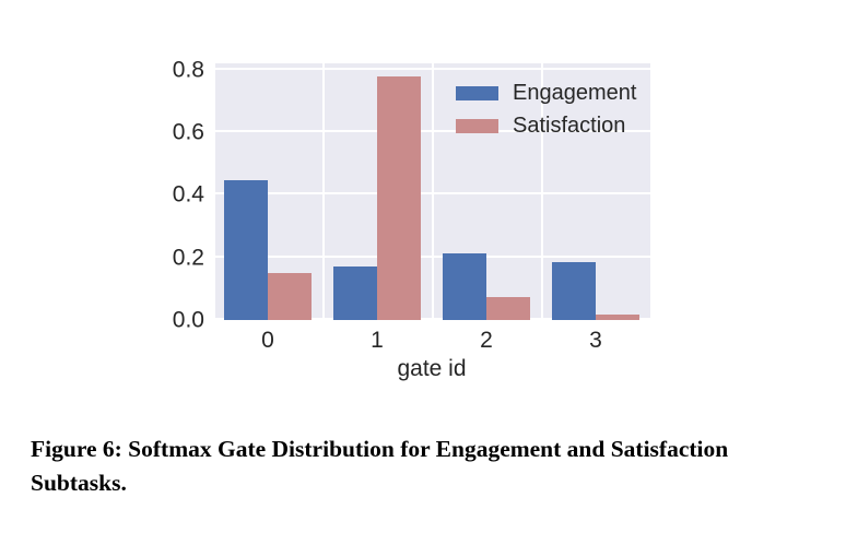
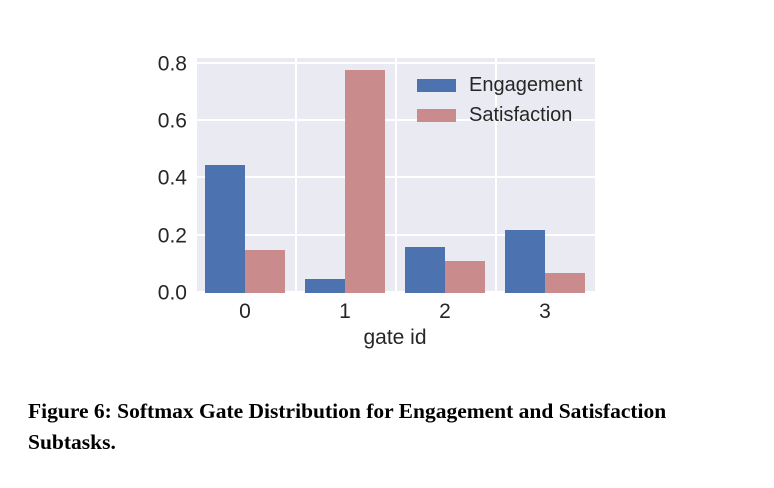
Engagement/1: 0.17 -> 0.05
Engagement/2: 0.21 -> 0.16
Satisfaction/2: 0.07 -> 0.11
Engagement/3: 0.18 -> 0.22
Satisfaction/3: 0.02 -> 0.07
